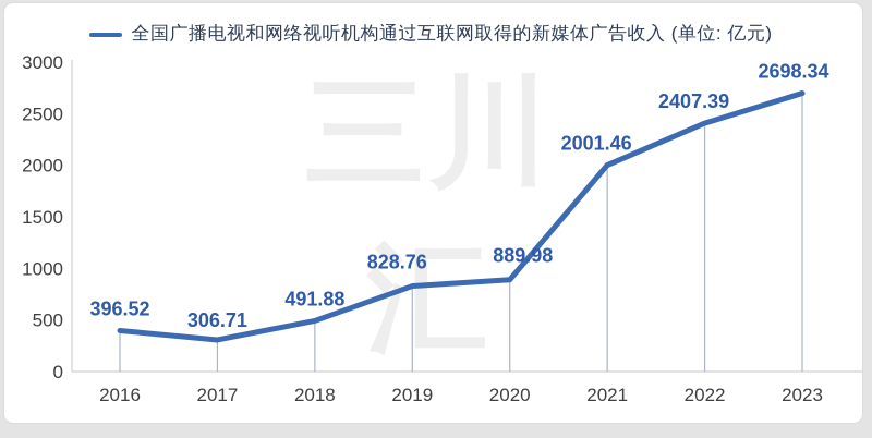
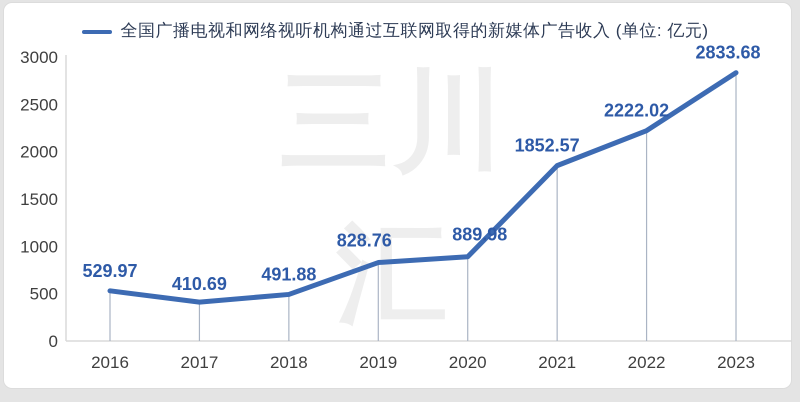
2016: 396.52 -> 529.97
2017: 306.71 -> 410.69
2021: 2001.46 -> 1852.57
2022: 2407.39 -> 2222.02
2023: 2698.34 -> 2833.68
